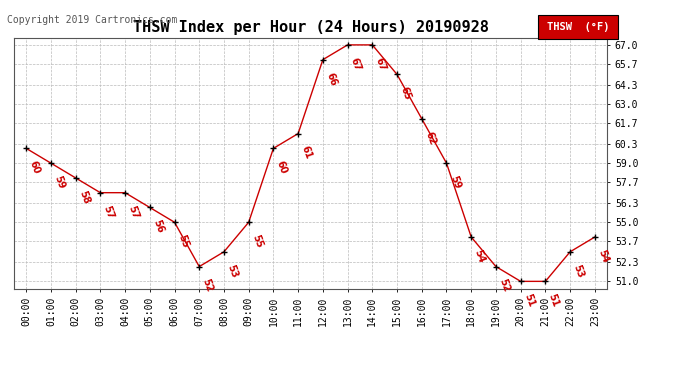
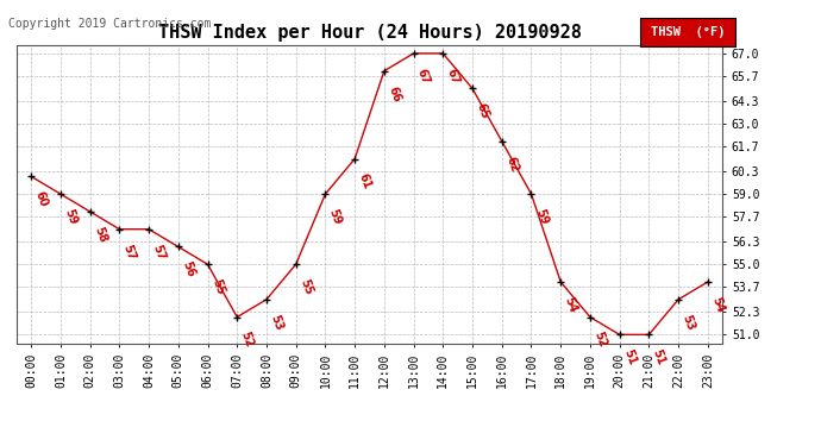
10:00: 60 -> 59
